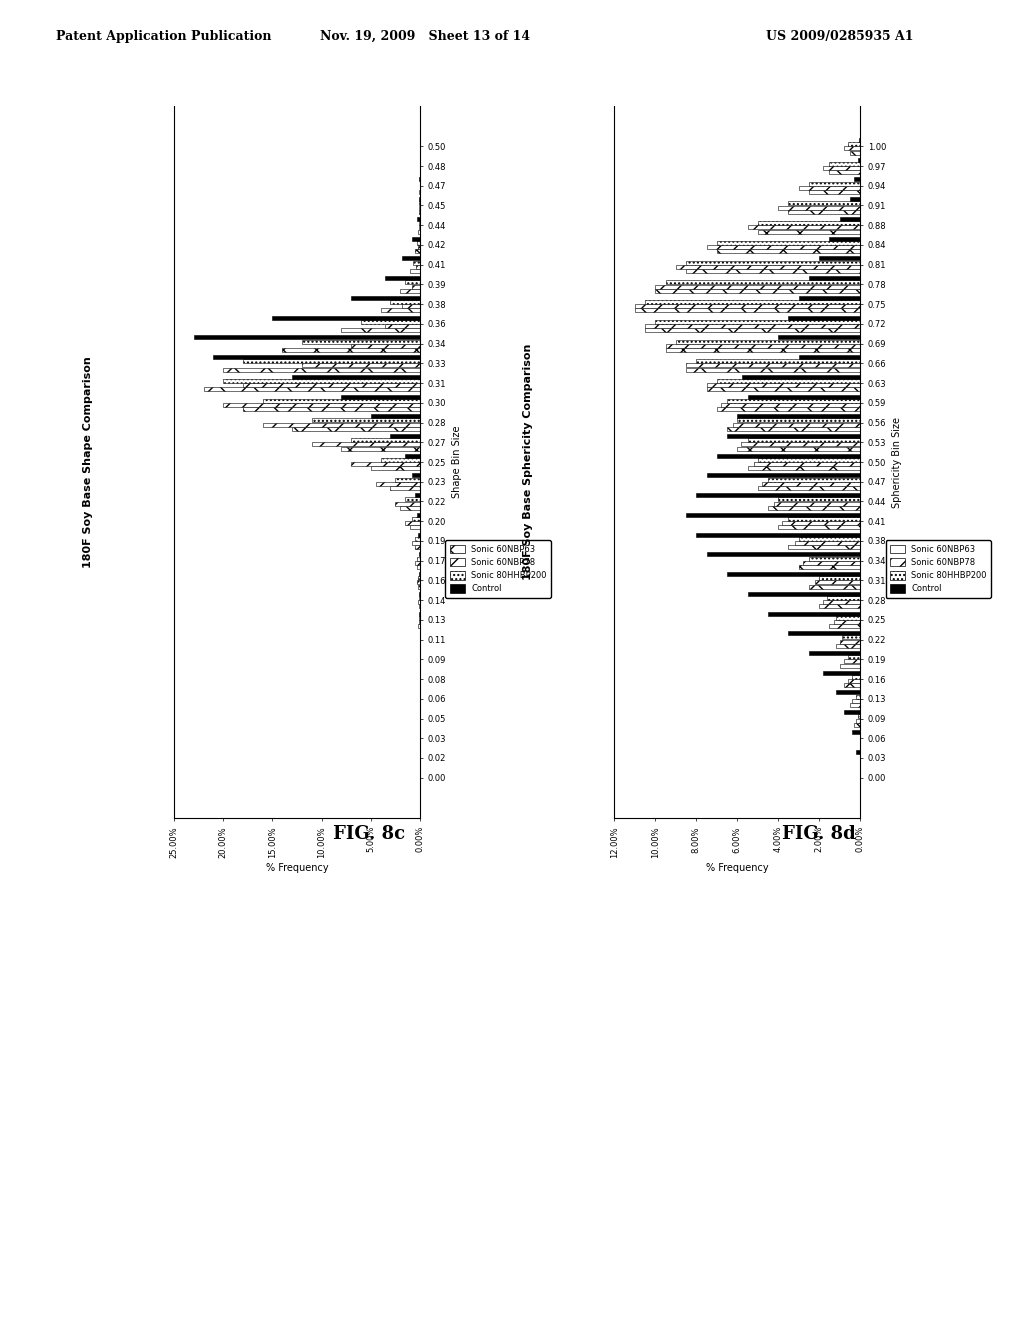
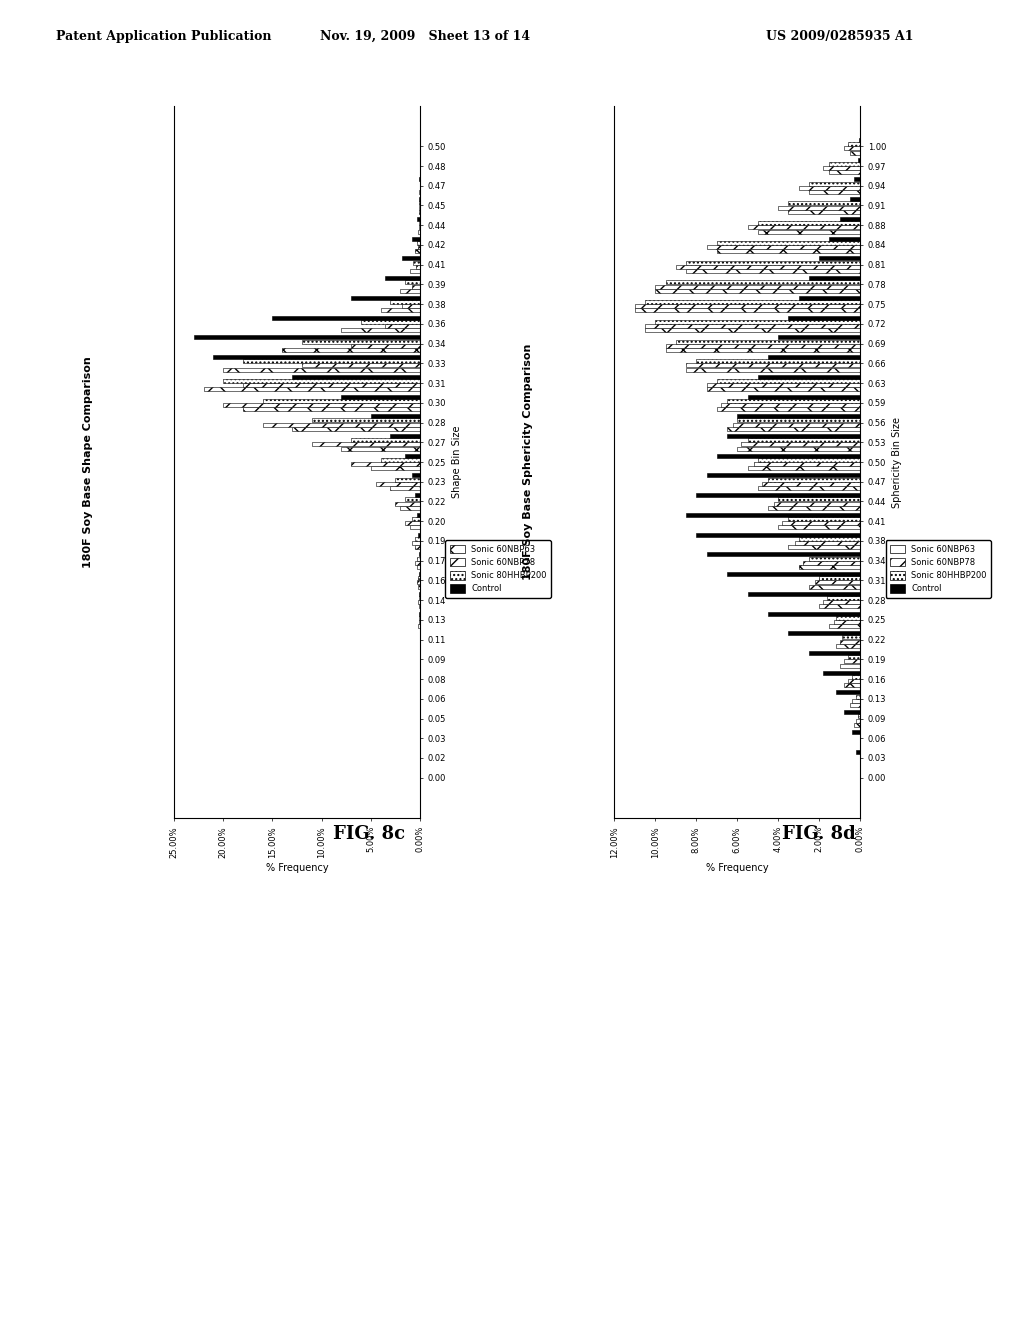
Control/0.66: 3.00% -> 4.50%
Control/0.63: 5.75% -> 5.00%
